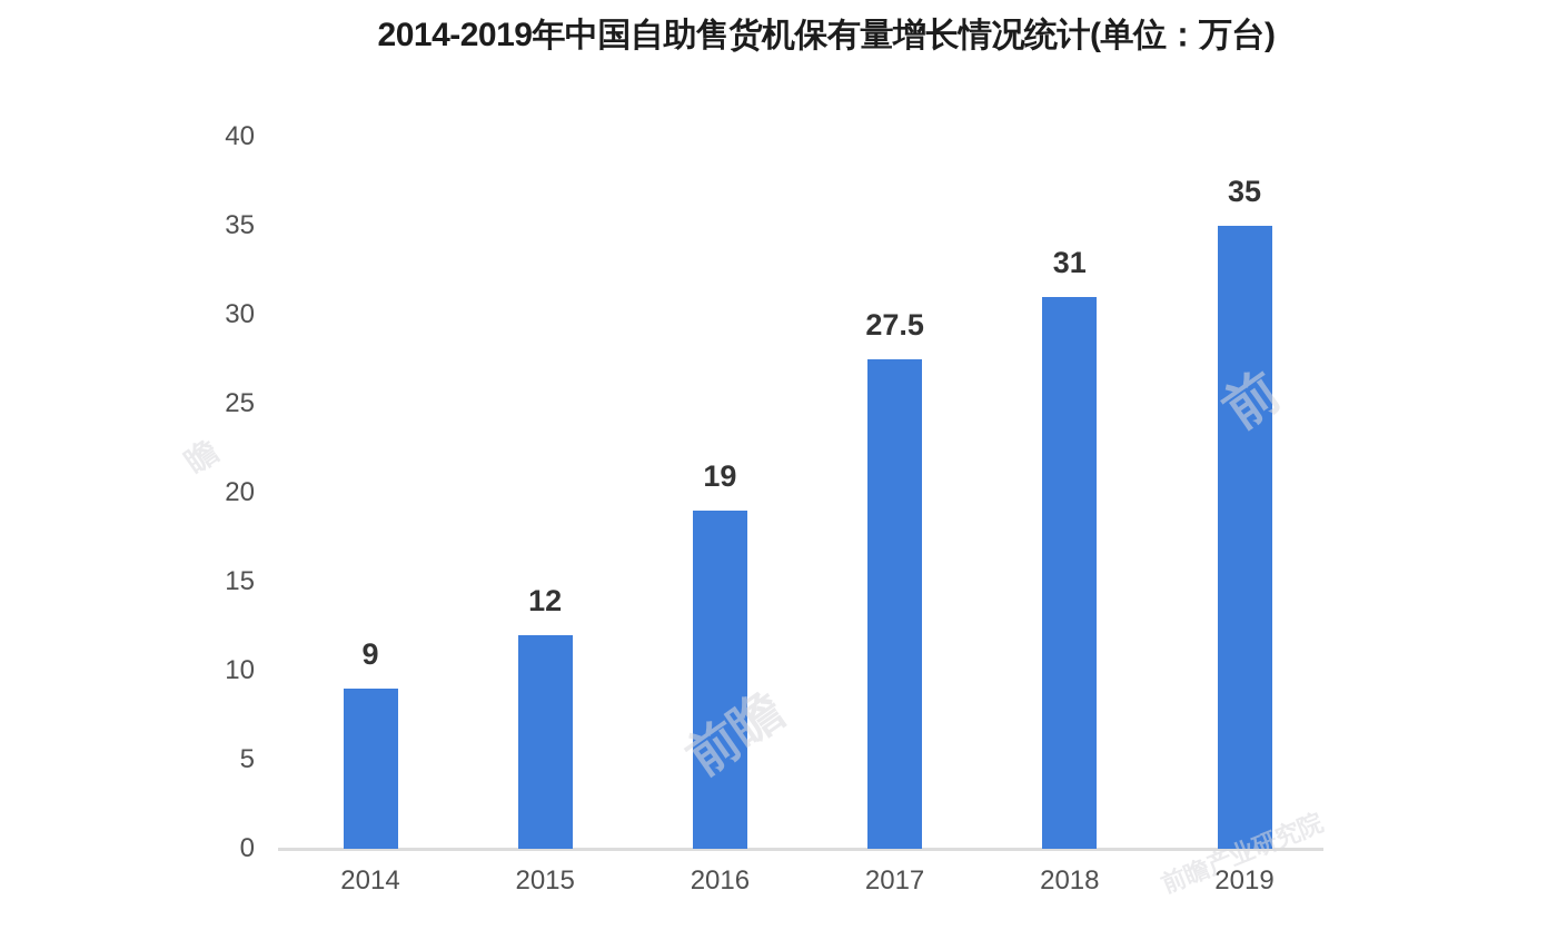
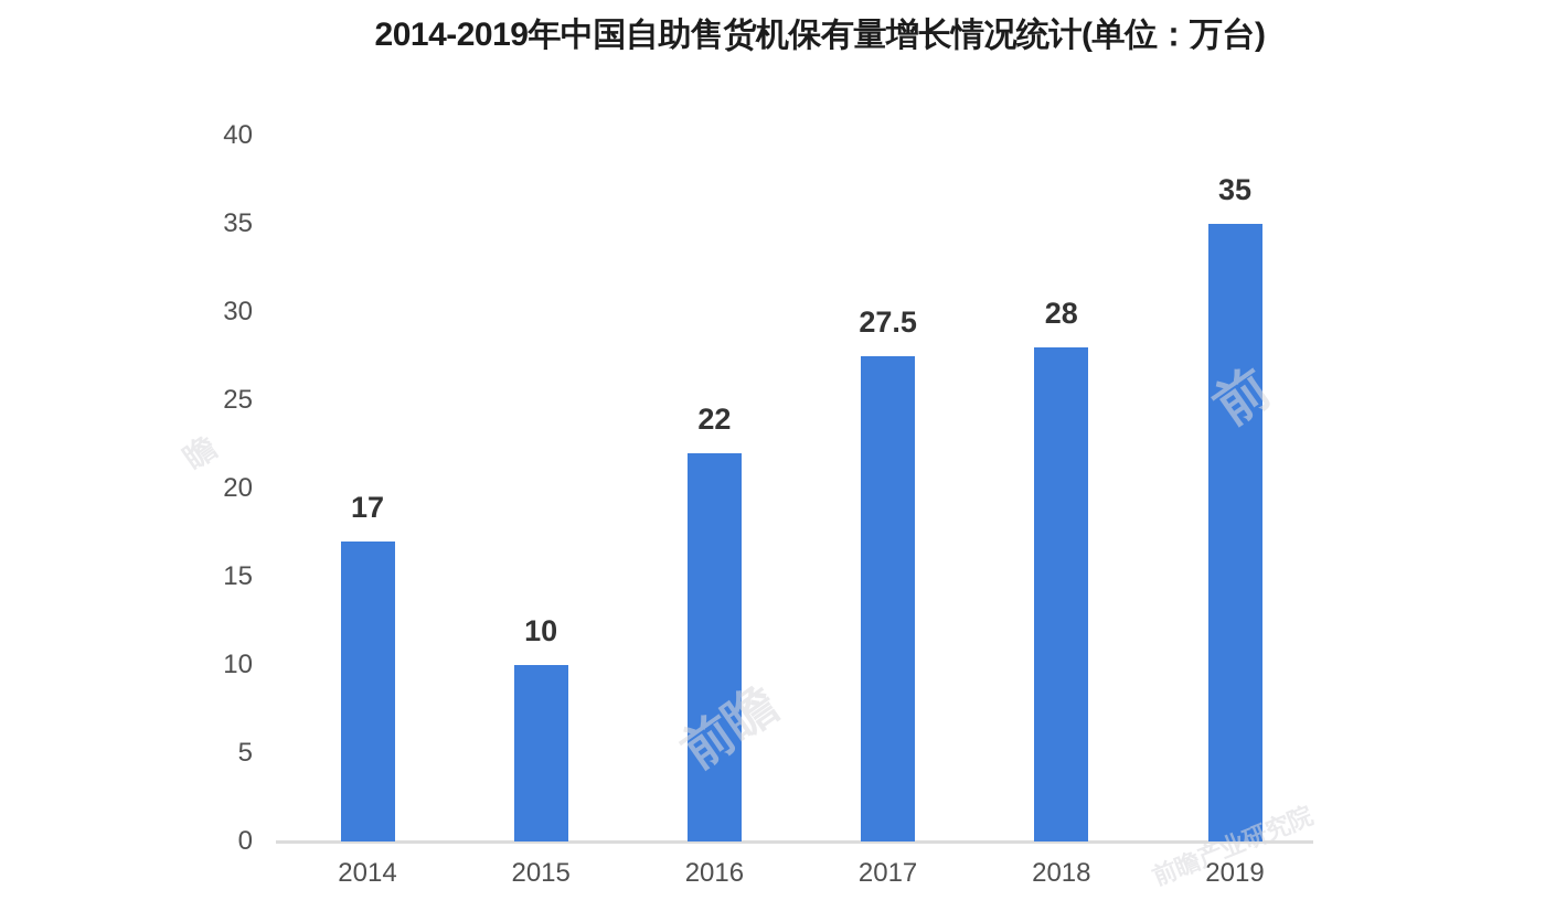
2014: 9 -> 17
2015: 12 -> 10
2016: 19 -> 22
2018: 31 -> 28
